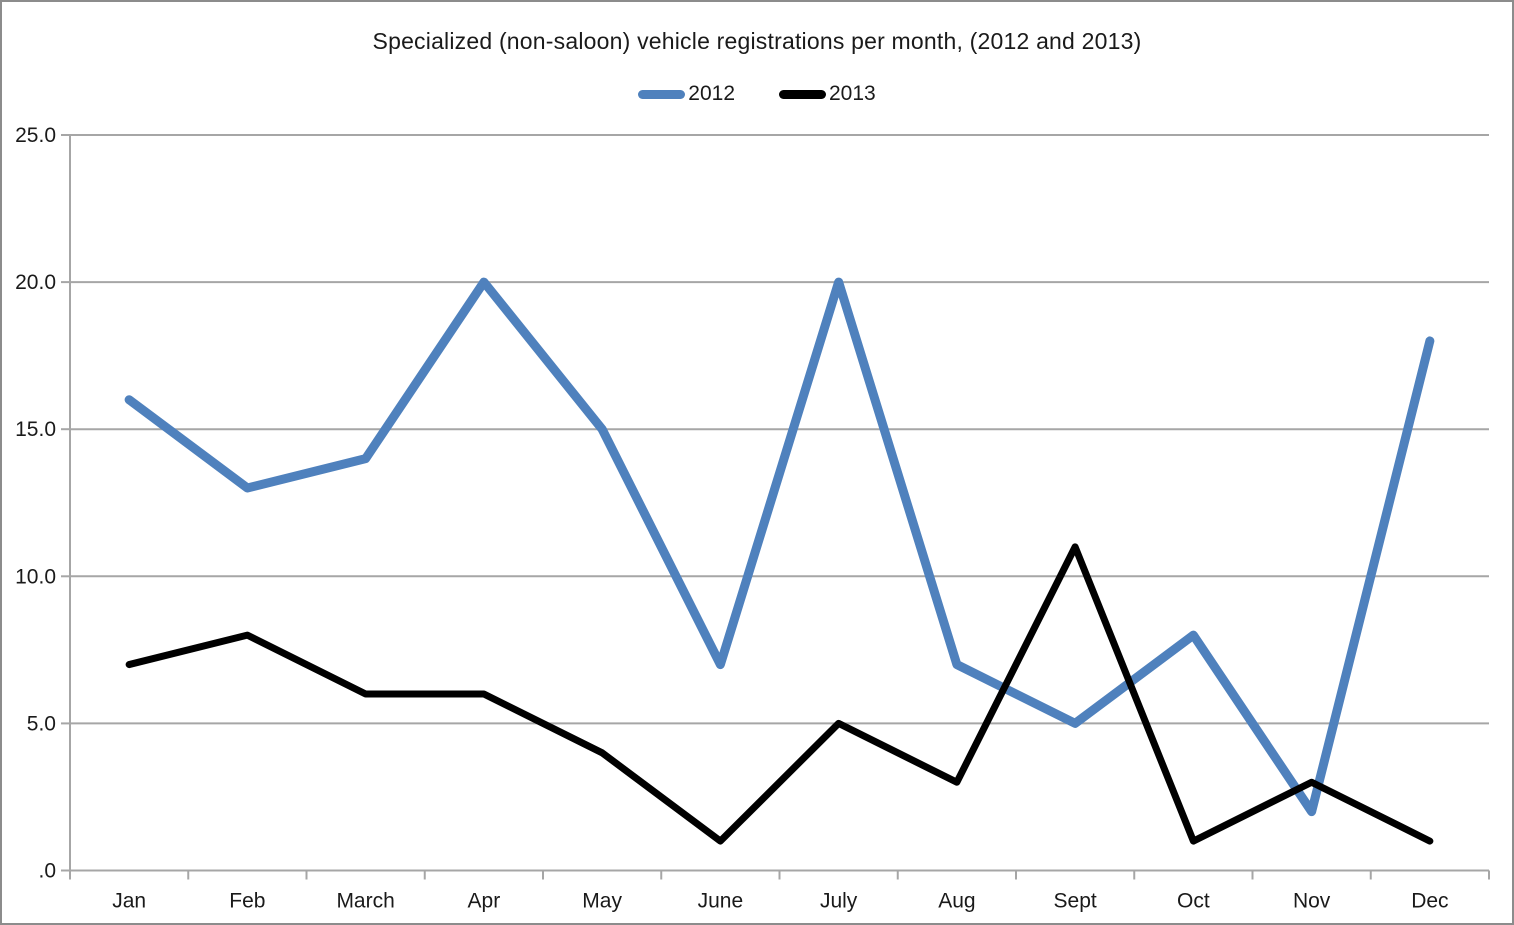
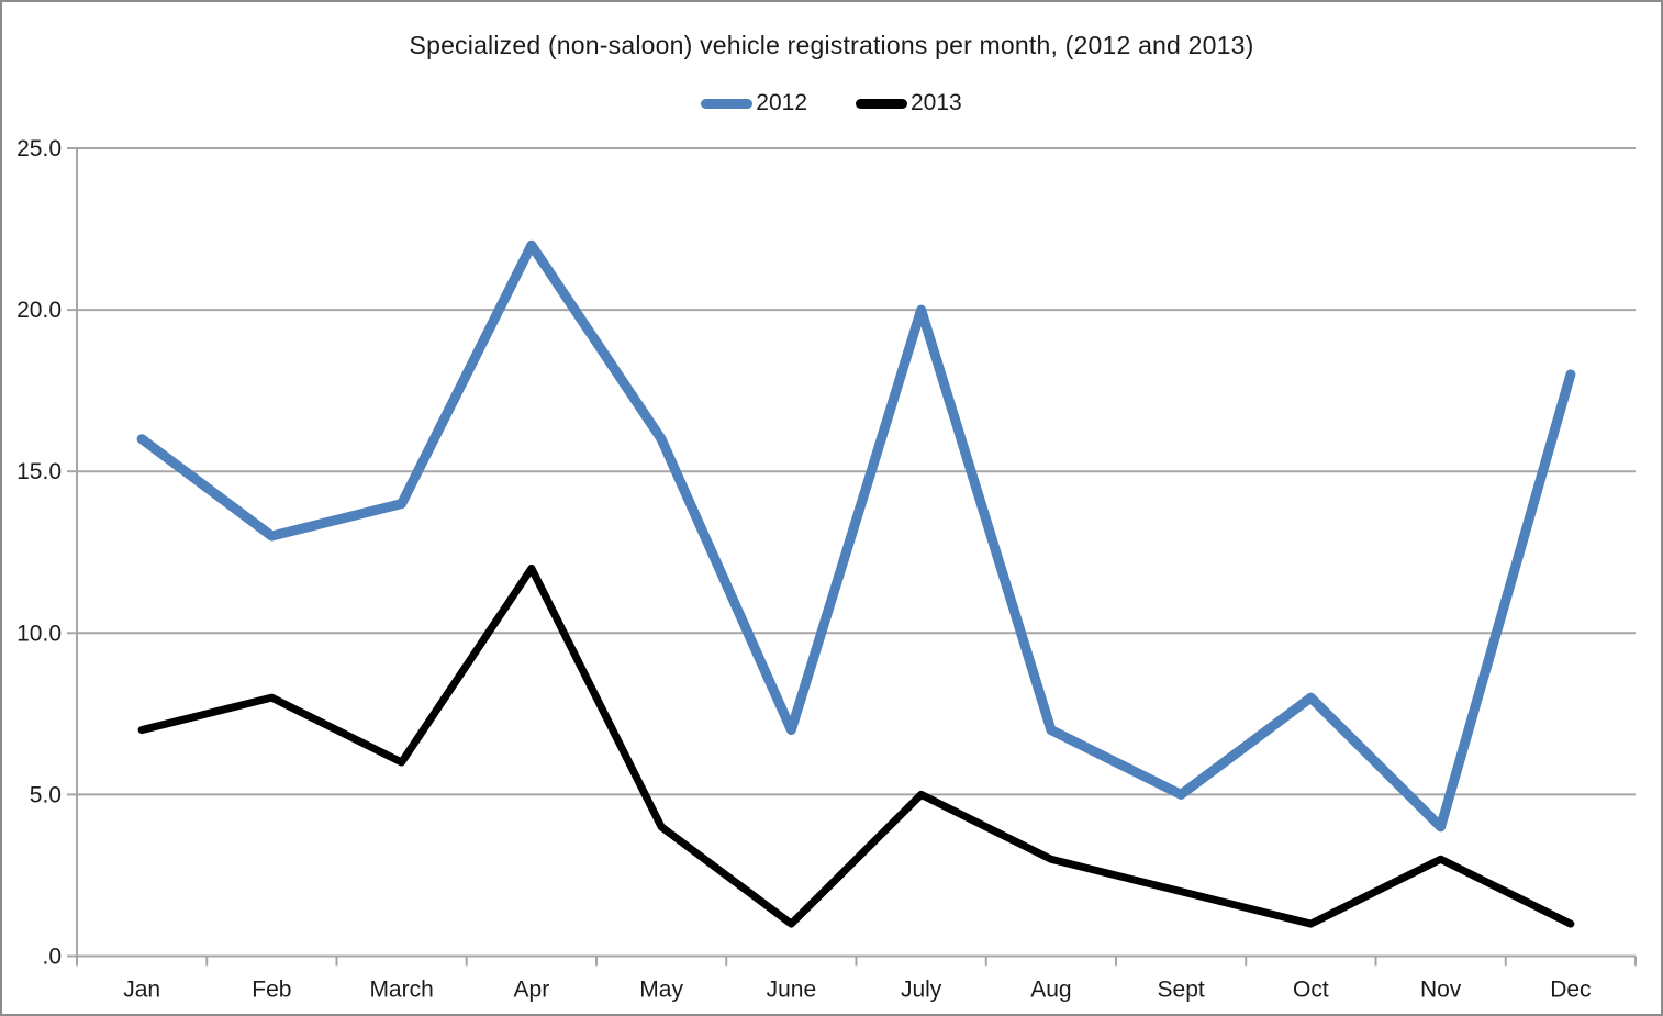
2012/Apr: 20 -> 22
2013/Apr: 6 -> 12
2012/May: 15 -> 16
2013/Sept: 11 -> 2
2012/Nov: 2 -> 4
